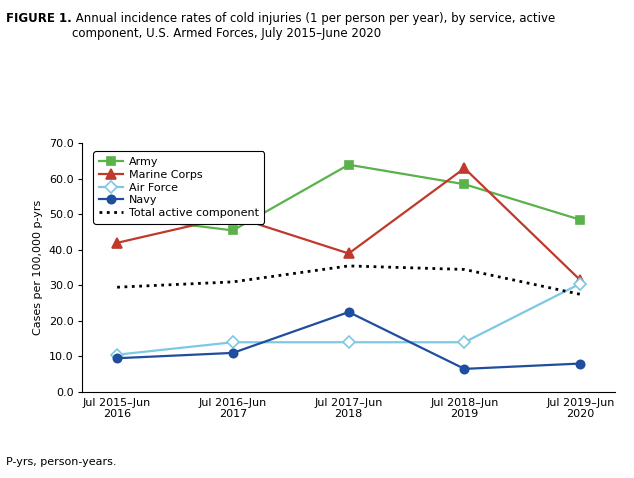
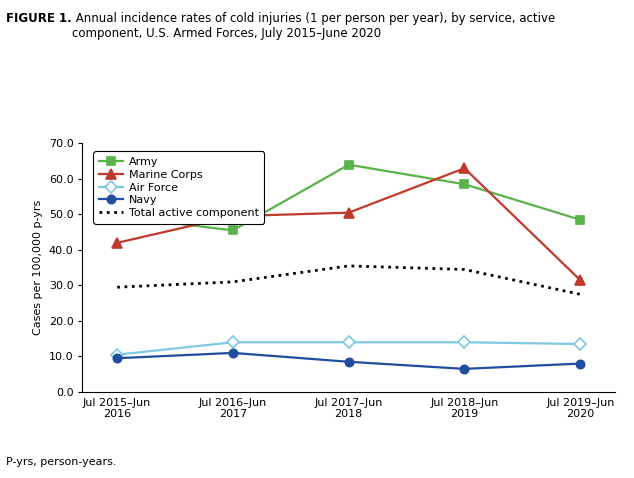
Marine Corps/Jul 2017–Jun 2018: 39.0 -> 50.5
Navy/Jul 2017–Jun 2018: 22.5 -> 8.5
Air Force/Jul 2019–Jun 2020: 30.5 -> 13.5
